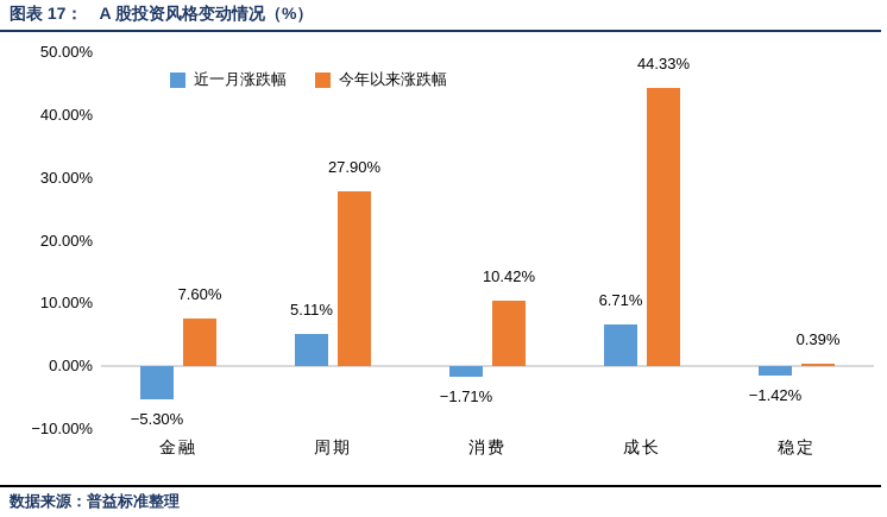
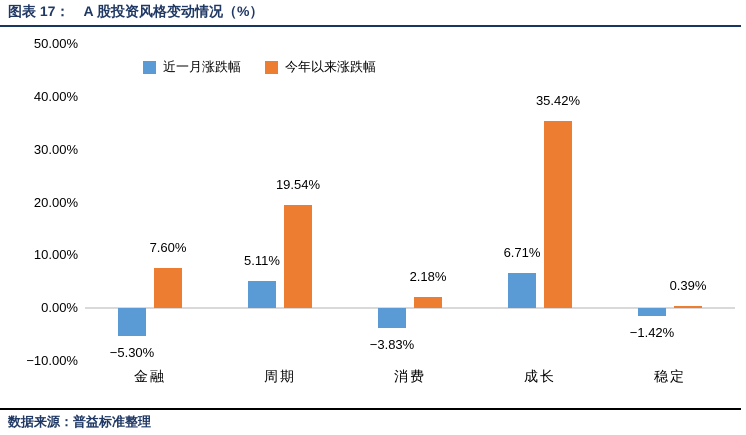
今年以来涨跌幅/周期: 27.90% -> 19.54%
近一月涨跌幅/消费: −1.71% -> −3.83%
今年以来涨跌幅/消费: 10.42% -> 2.18%
今年以来涨跌幅/成长: 44.33% -> 35.42%
